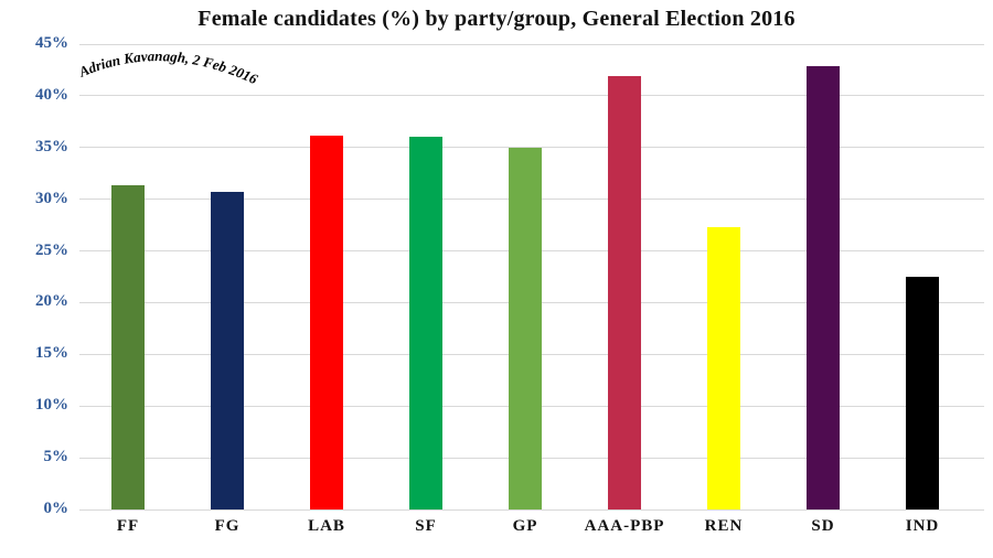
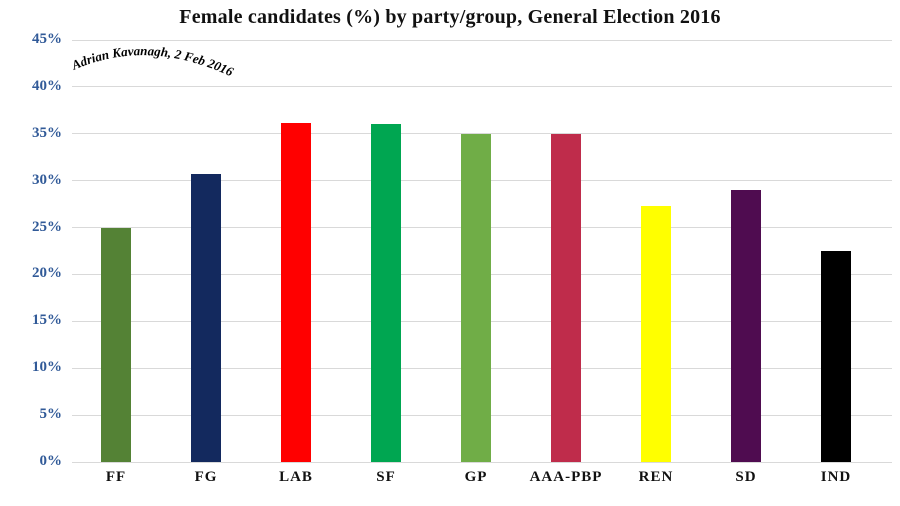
FF: 31% -> 25%
AAA-PBP: 42% -> 35%
SD: 43% -> 29%
